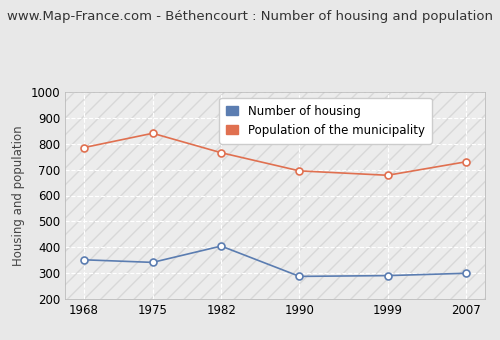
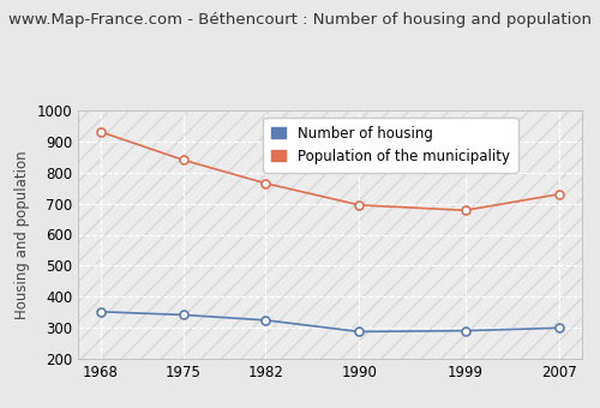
Population of the municipality/1968: 785 -> 930
Number of housing/1982: 405 -> 325
